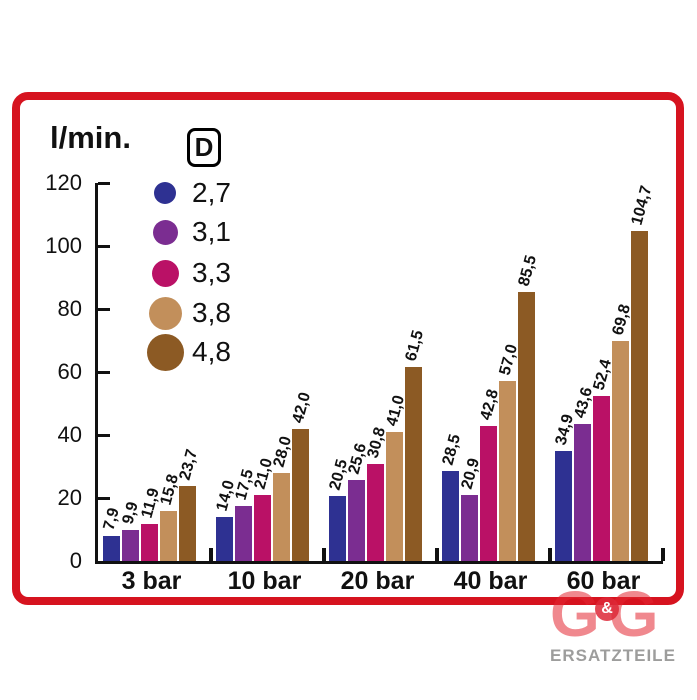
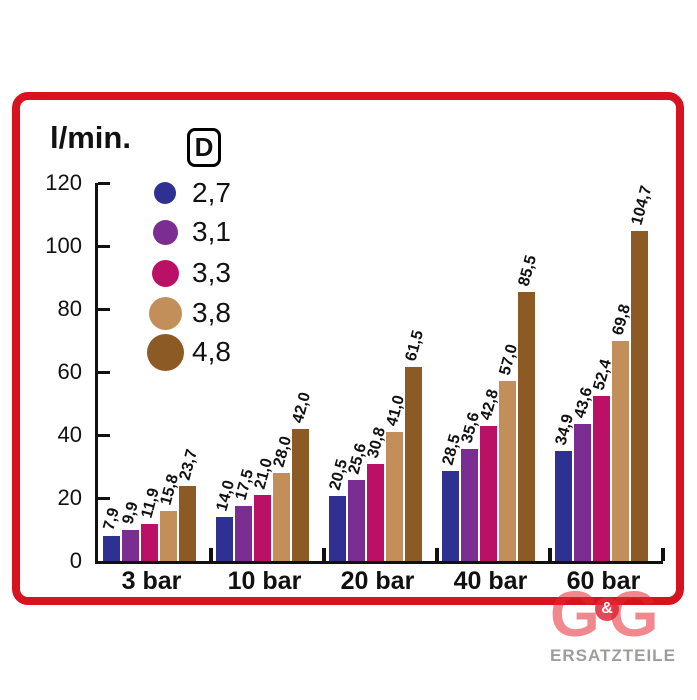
3,1/40 bar: 20,9 -> 35,6
